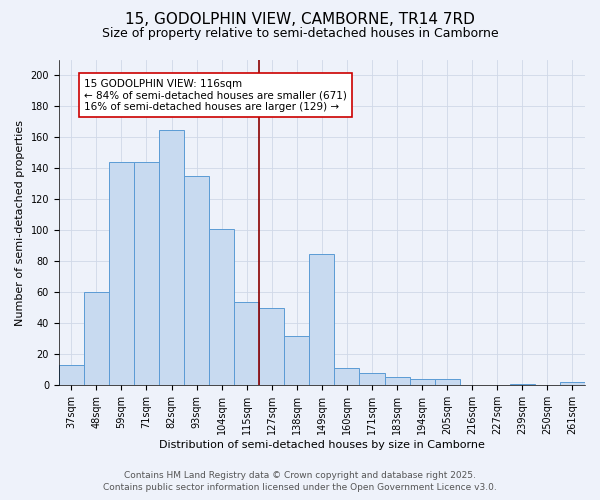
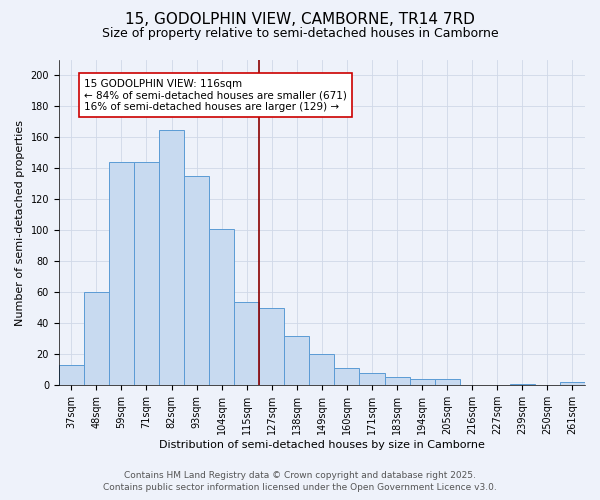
149sqm: 85 -> 20
